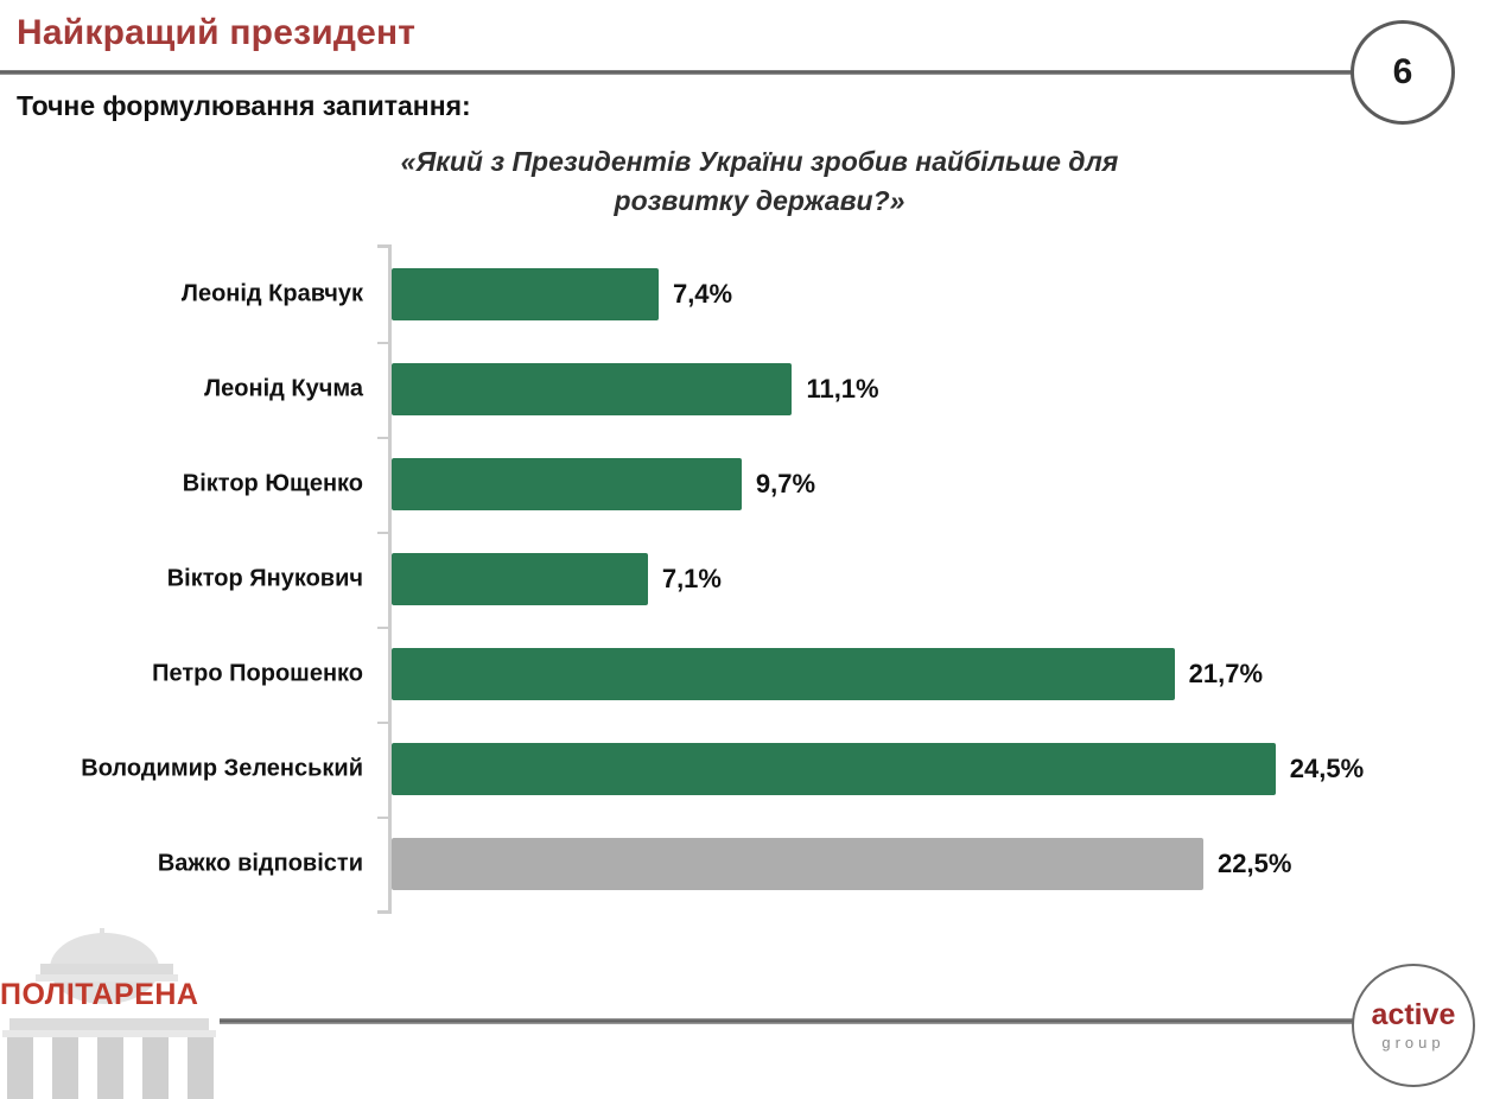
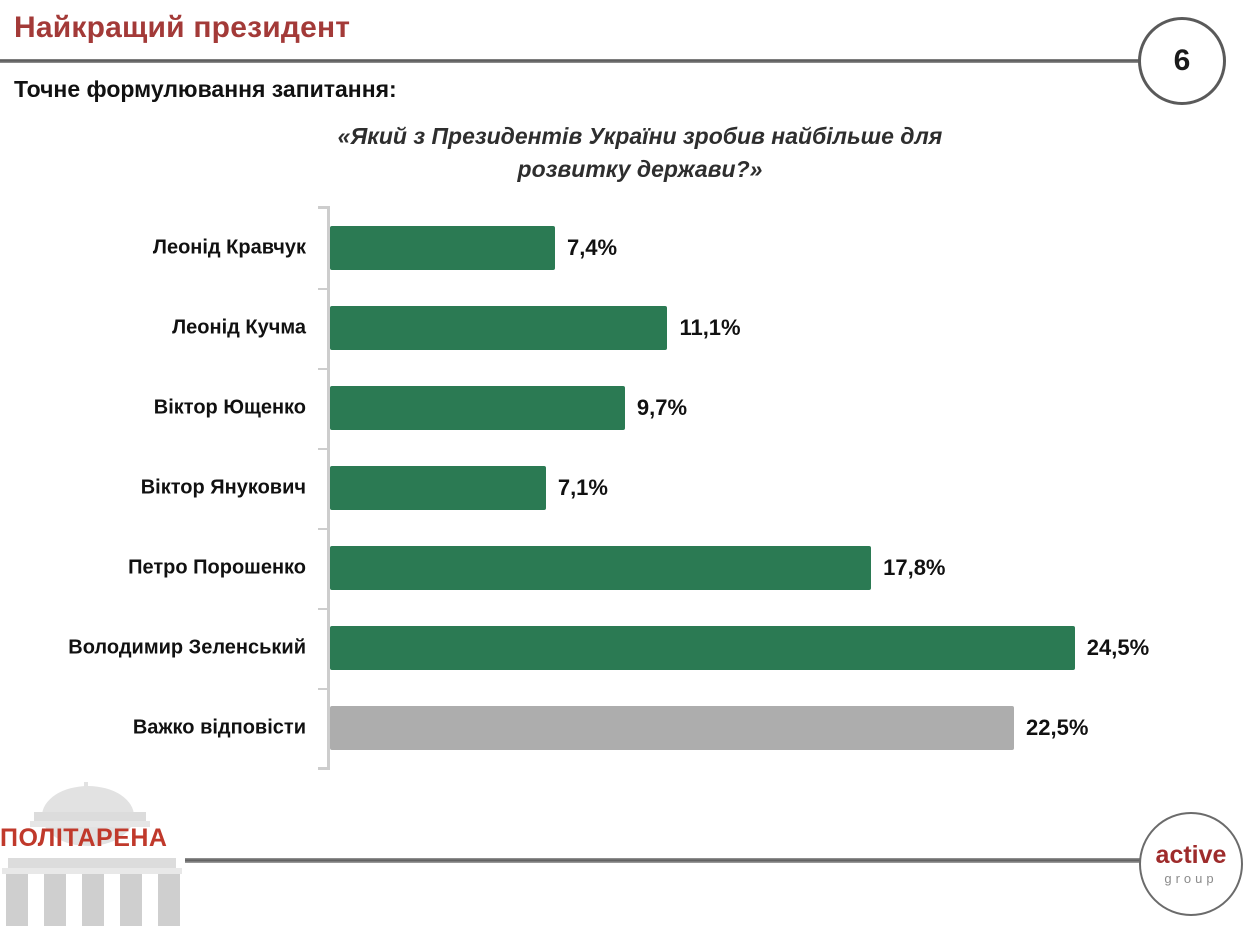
Петро Порошенко: 21,7% -> 17,8%
